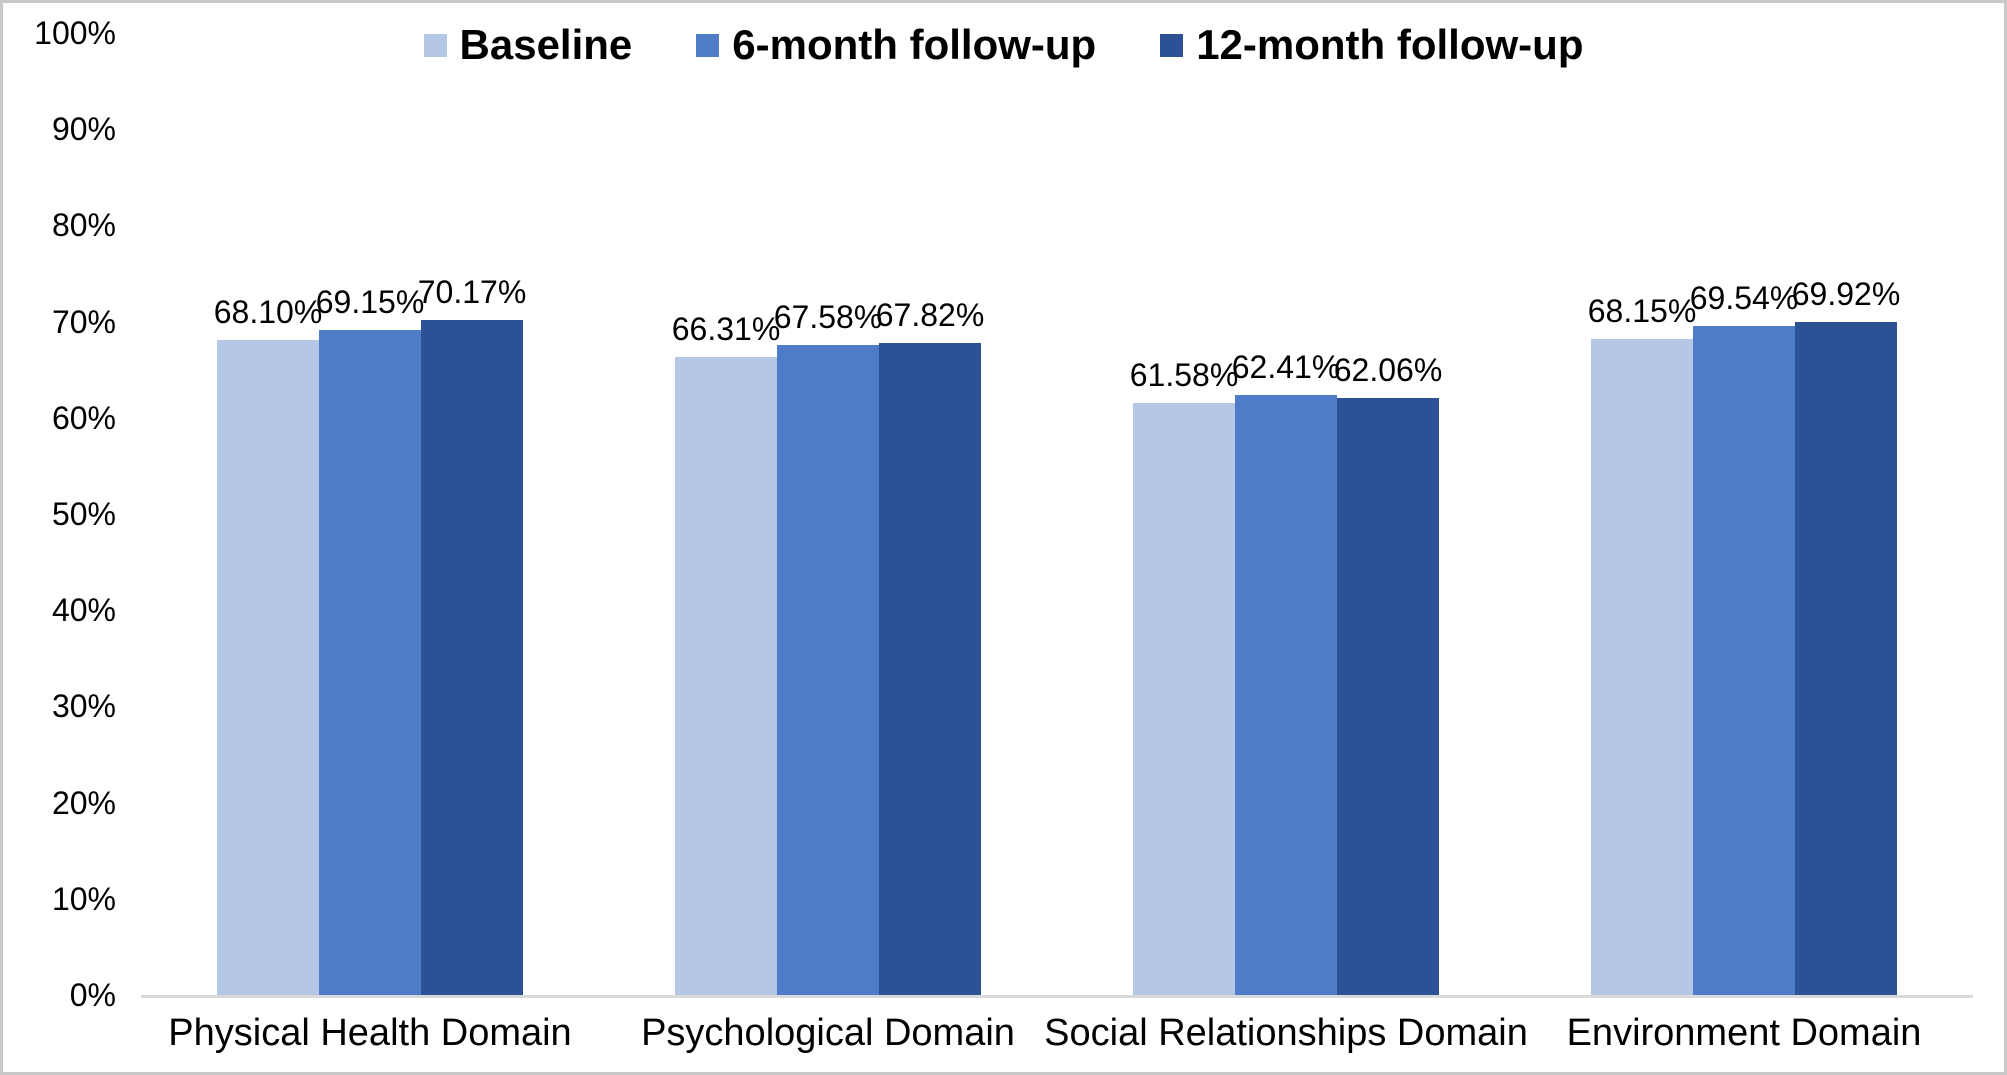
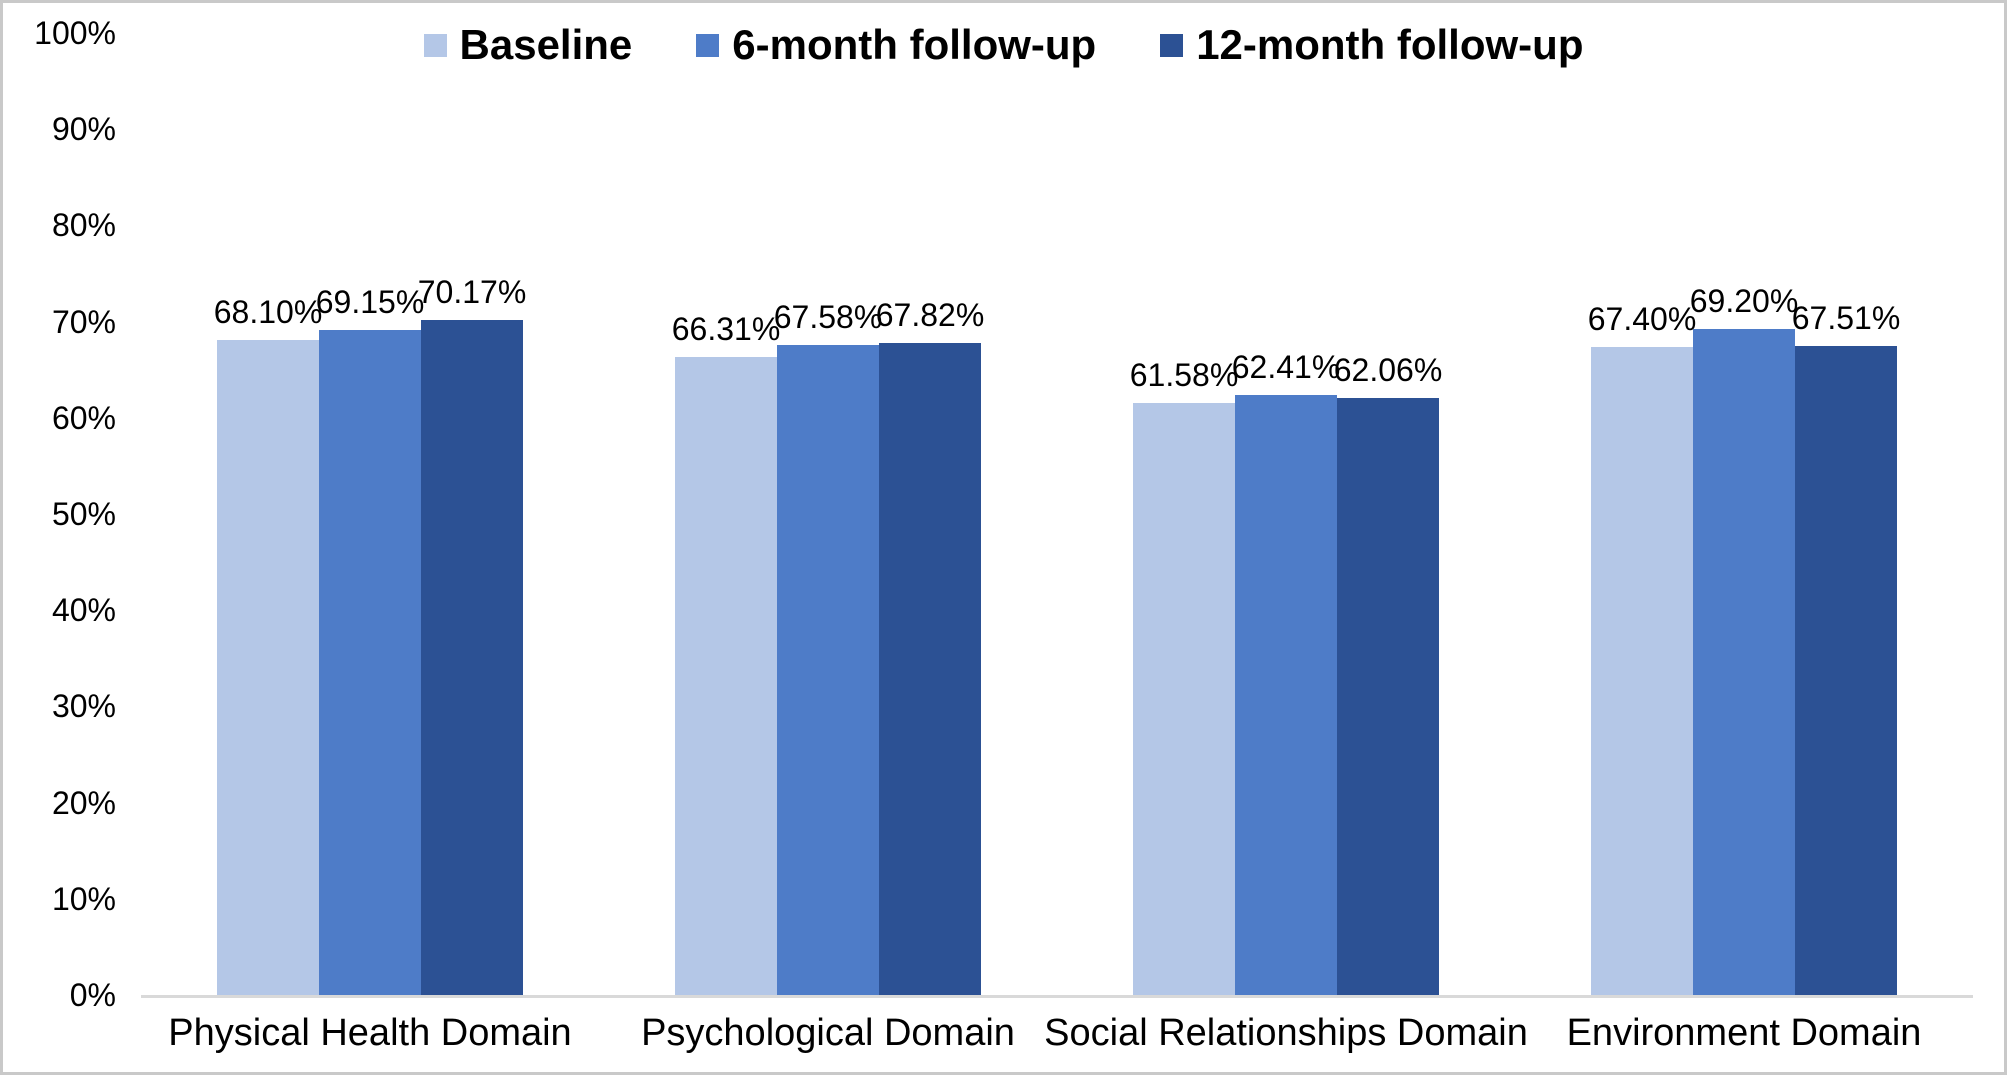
Baseline/Environment Domain: 68.15% -> 67.40%
6-month follow-up/Environment Domain: 69.54% -> 69.20%
12-month follow-up/Environment Domain: 69.92% -> 67.51%
